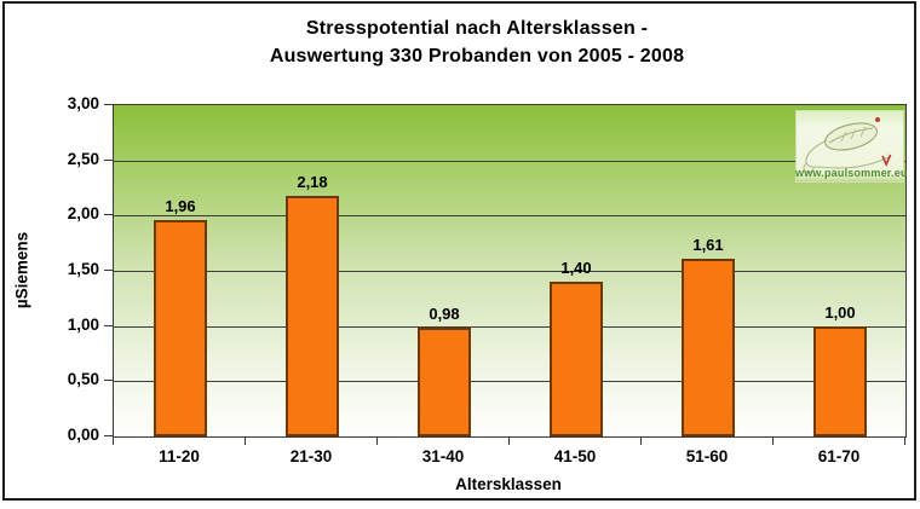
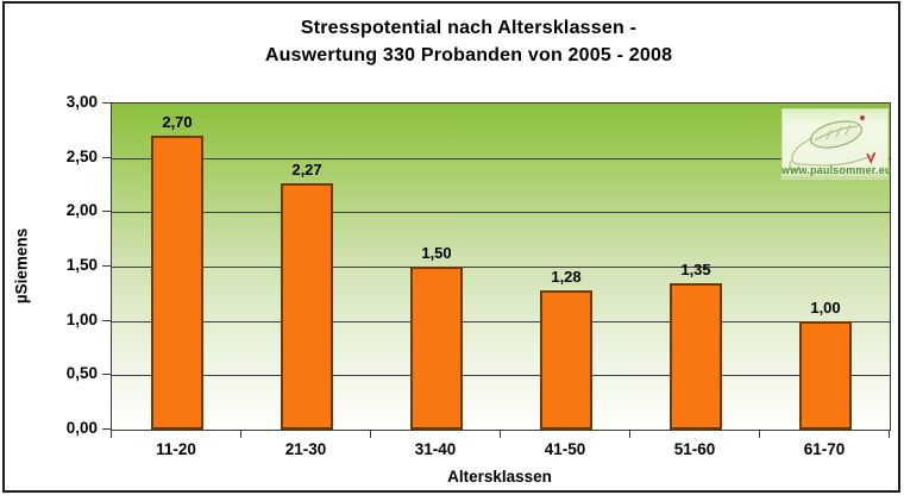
11-20: 1,96 -> 2,70
21-30: 2,18 -> 2,27
31-40: 0,98 -> 1,50
41-50: 1,40 -> 1,28
51-60: 1,61 -> 1,35
